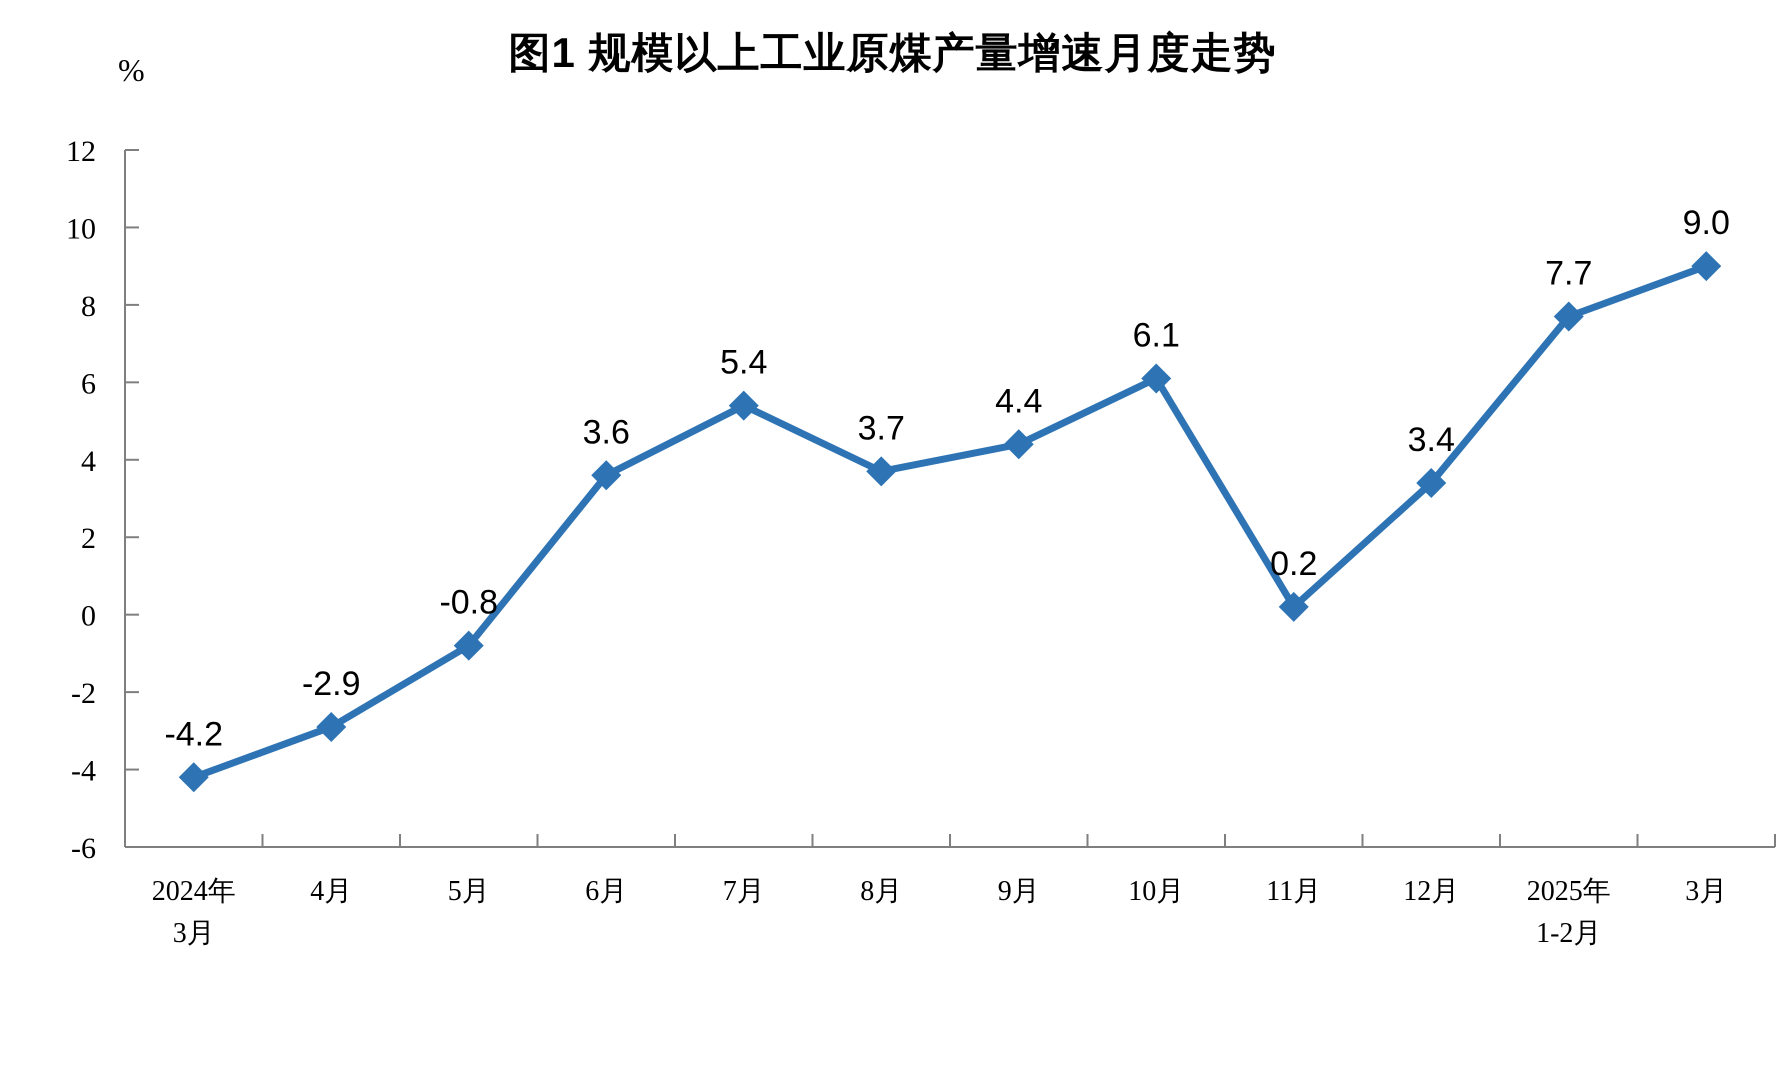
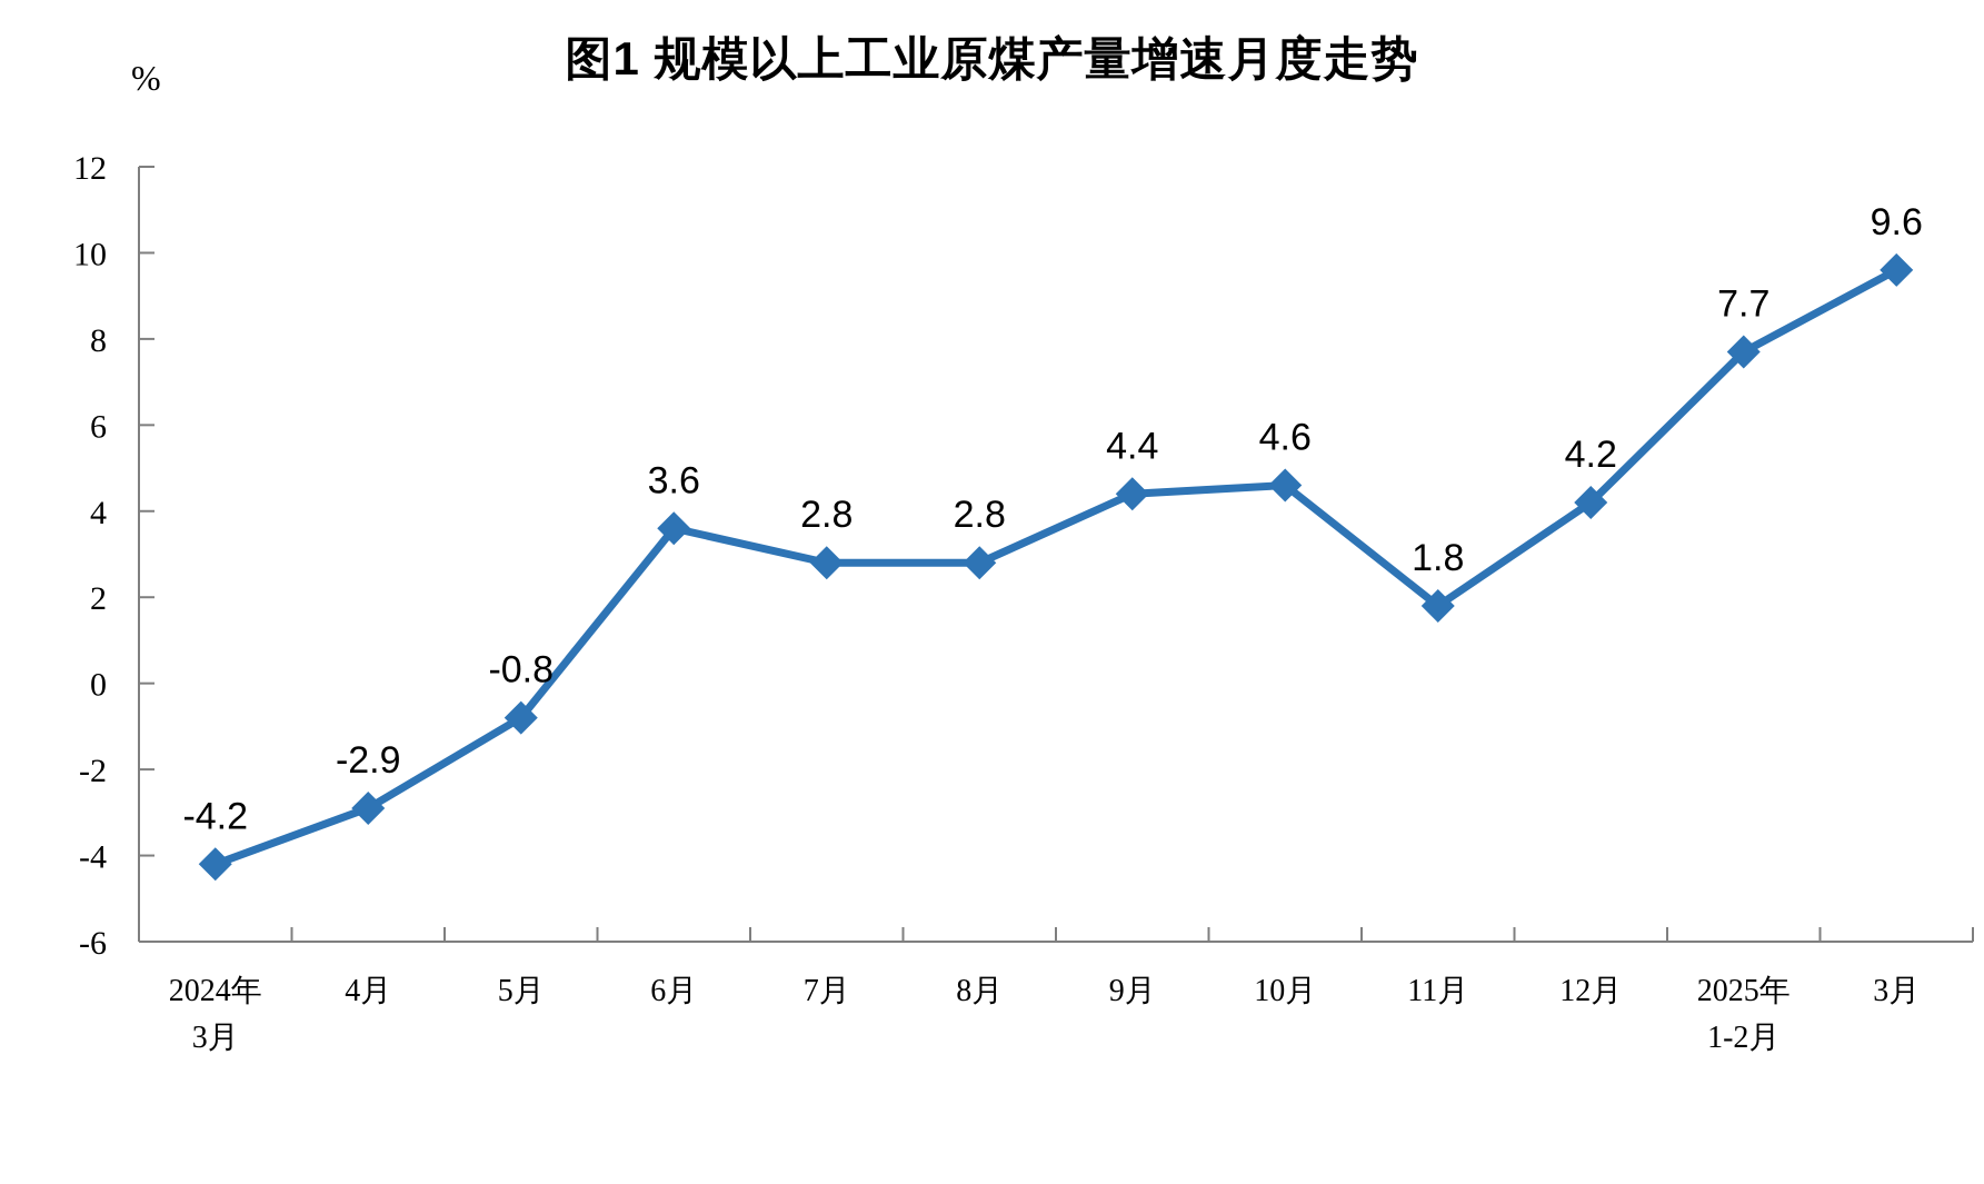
7月: 5.4 -> 2.8
8月: 3.7 -> 2.8
10月: 6.1 -> 4.6
11月: 0.2 -> 1.8
12月: 3.4 -> 4.2
3月: 9.0 -> 9.6
